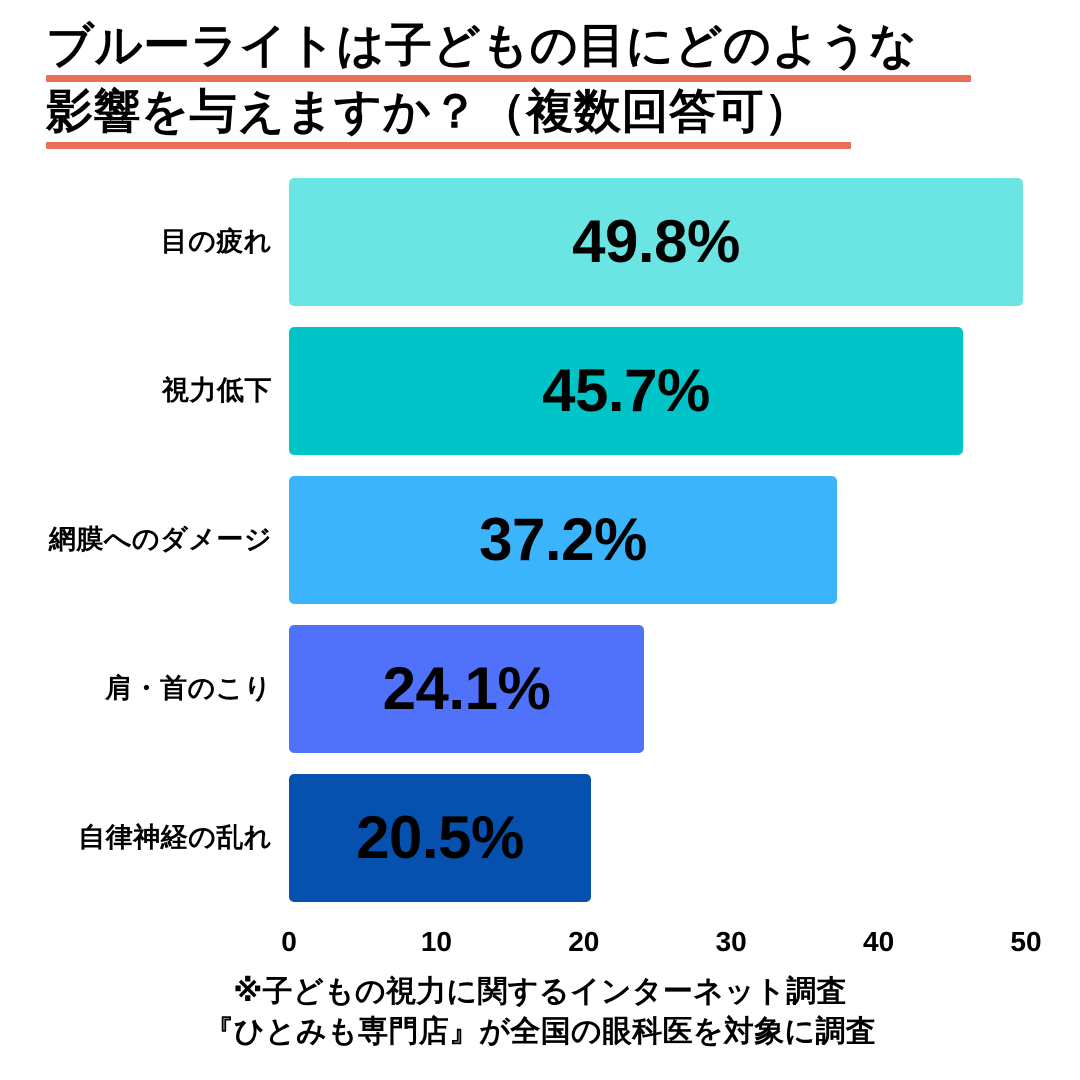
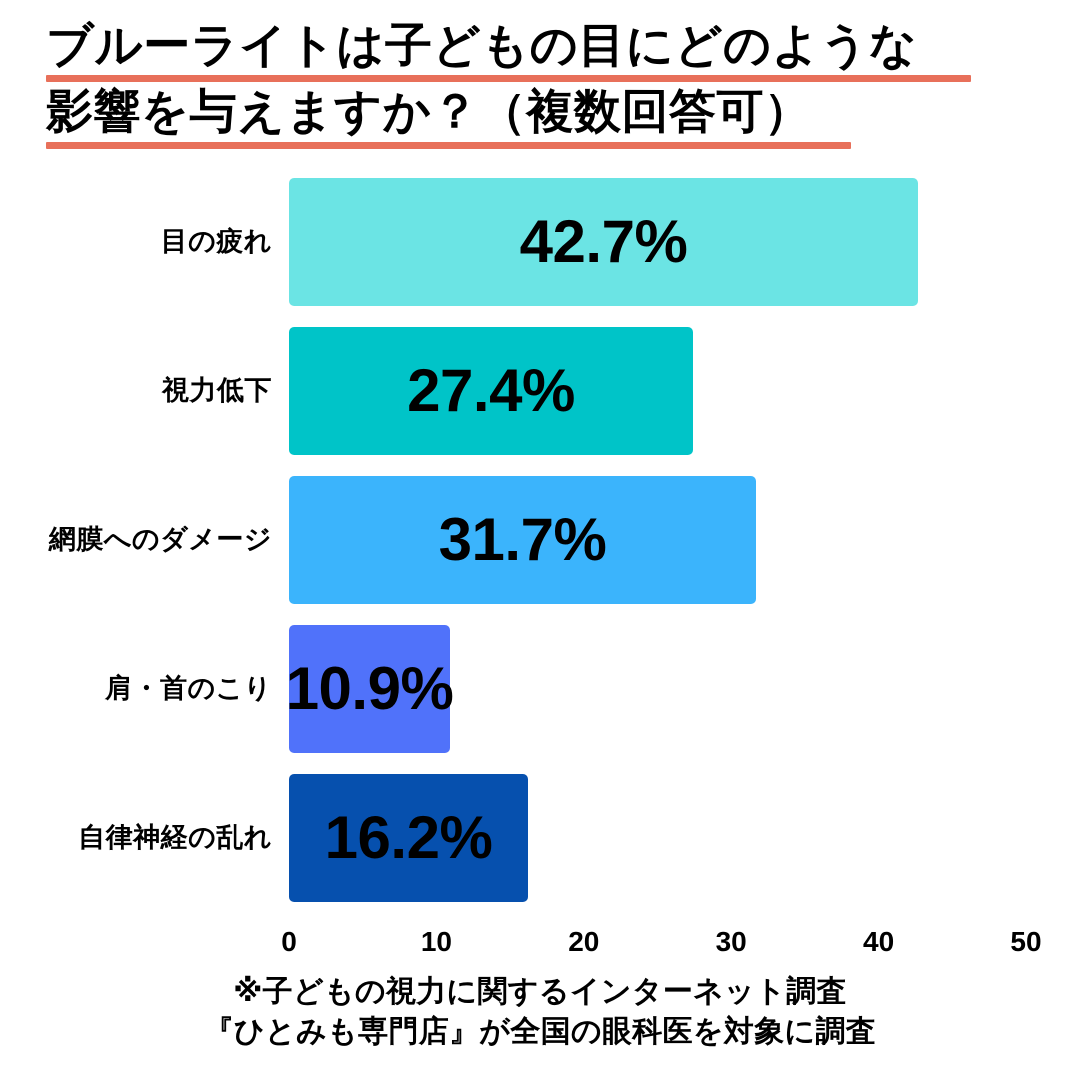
目の疲れ: 49.8% -> 42.7%
視力低下: 45.7% -> 27.4%
網膜へのダメージ: 37.2% -> 31.7%
肩・首のこり: 24.1% -> 10.9%
自律神経の乱れ: 20.5% -> 16.2%
